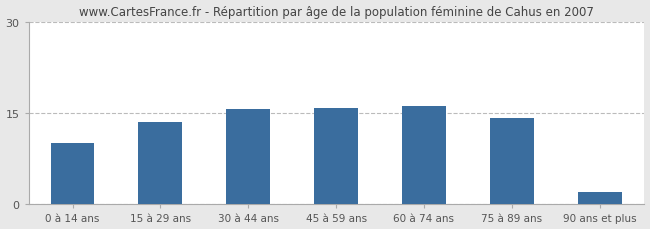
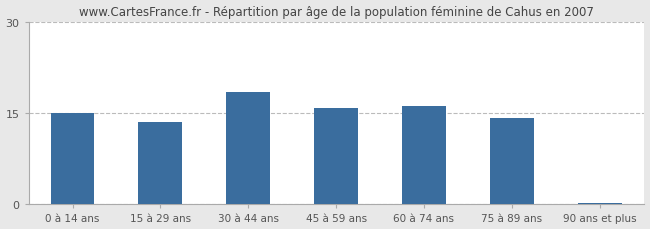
0 à 14 ans: 10.0 -> 15.0
30 à 44 ans: 15.6 -> 18.5
90 ans et plus: 2.0 -> 0.3
